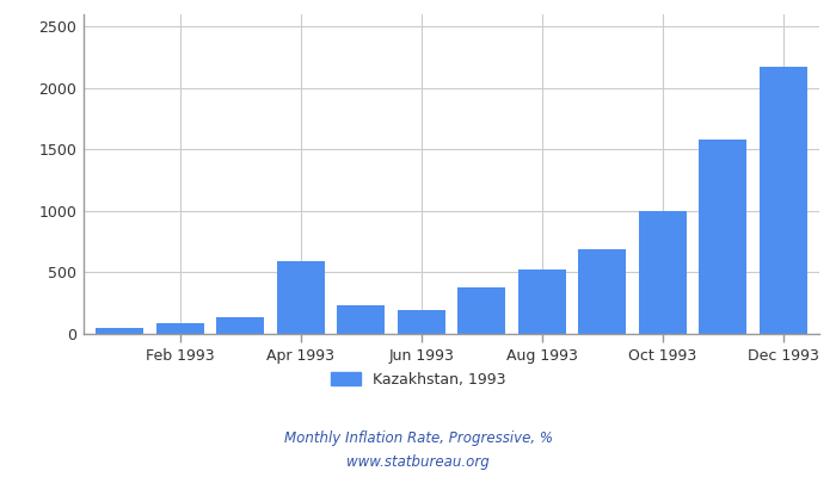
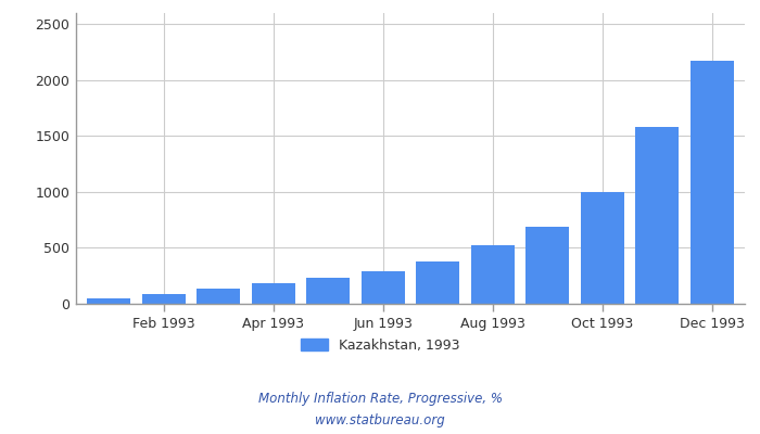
Apr 1993: 590 -> 180
Jun 1993: 190 -> 290
